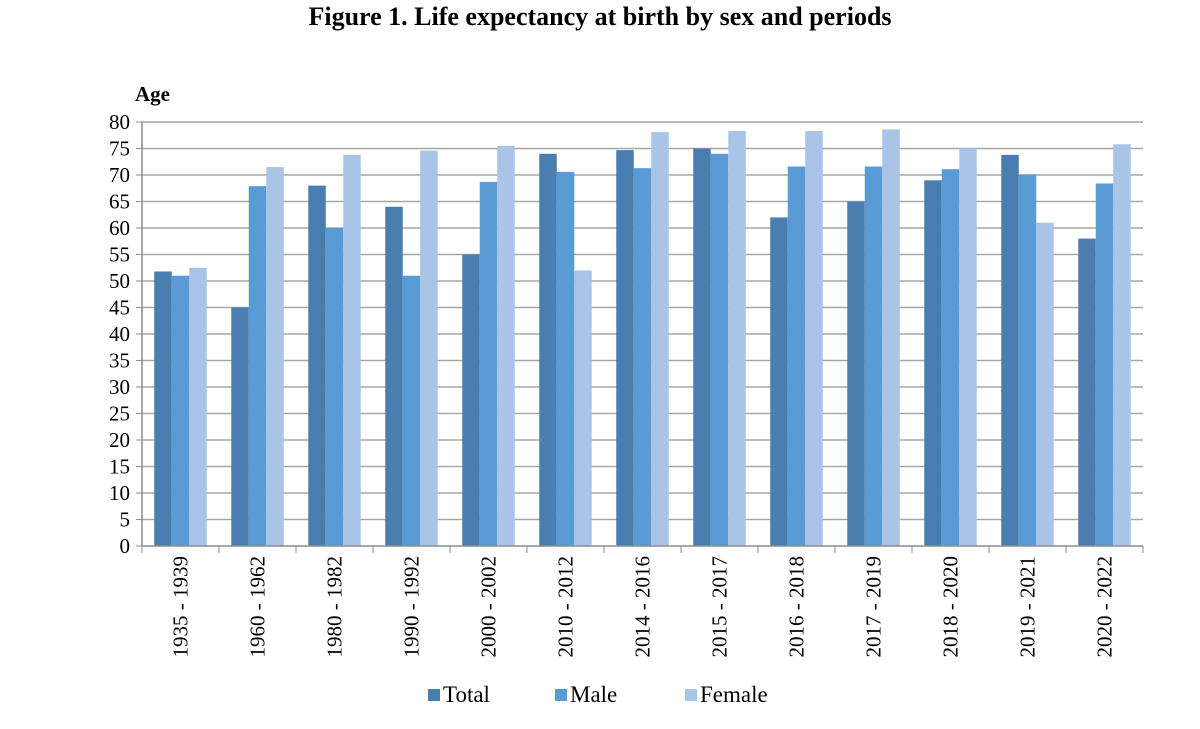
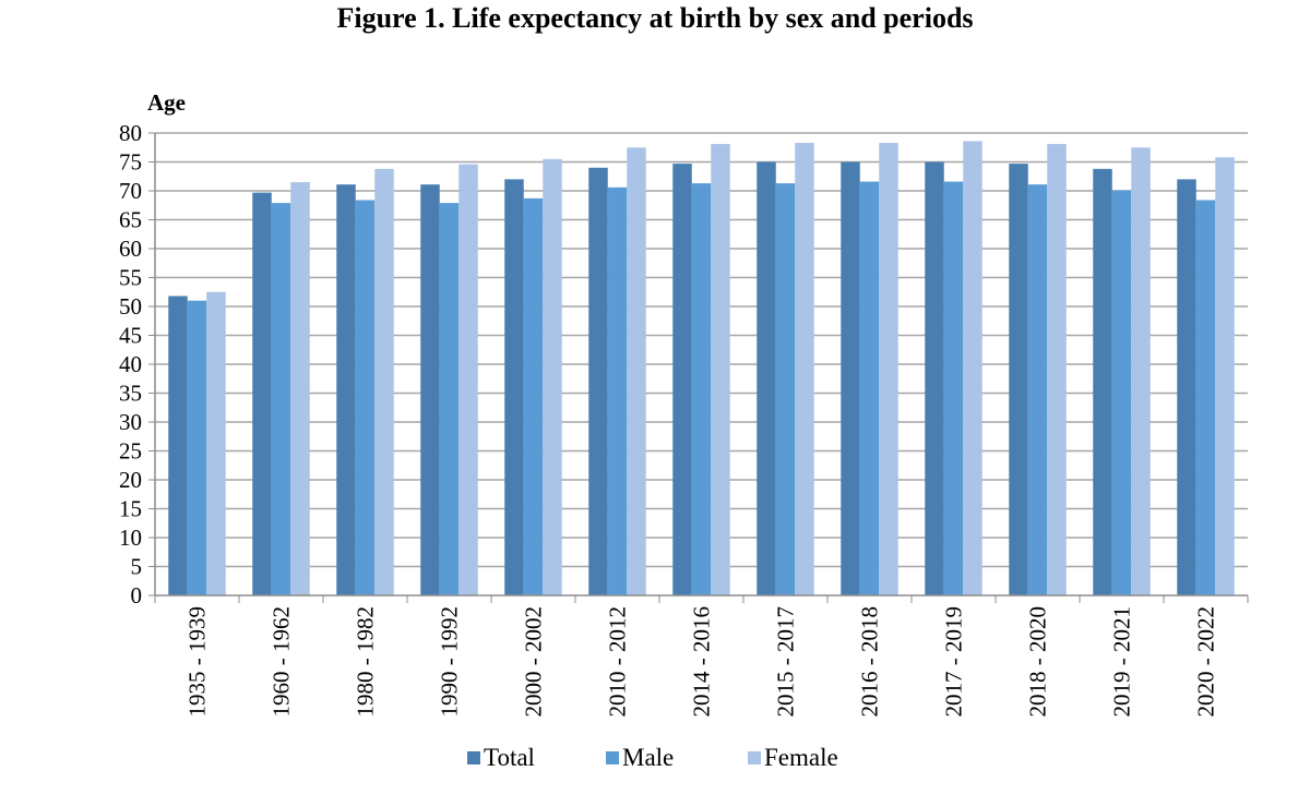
Total/1960 - 1962: 45 -> 70
Total/1980 - 1982: 68 -> 71
Male/1980 - 1982: 60 -> 68
Total/1990 - 1992: 64 -> 71
Male/1990 - 1992: 51 -> 68
Total/2000 - 2002: 55 -> 72
Female/2010 - 2012: 52 -> 78
Male/2015 - 2017: 74 -> 71
Total/2016 - 2018: 62 -> 75
Total/2017 - 2019: 65 -> 75
Total/2018 - 2020: 69 -> 75
Female/2018 - 2020: 75 -> 78
Female/2019 - 2021: 61 -> 78
Total/2020 - 2022: 58 -> 72
